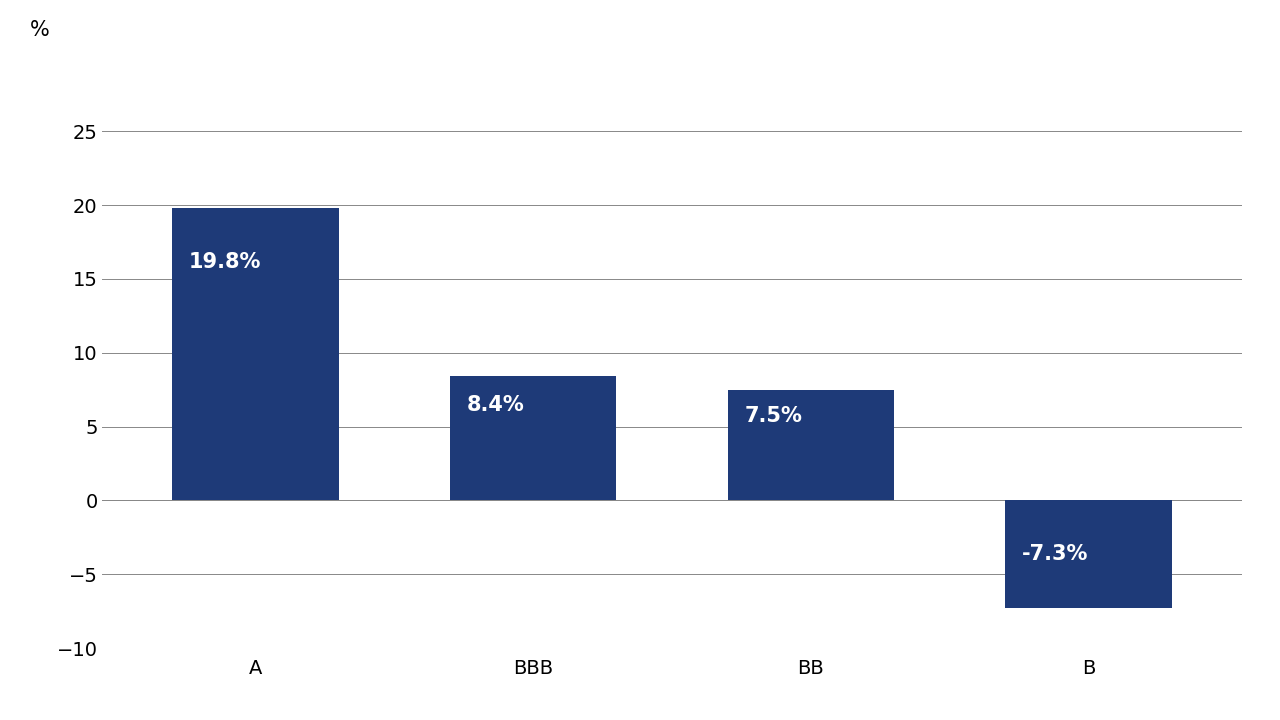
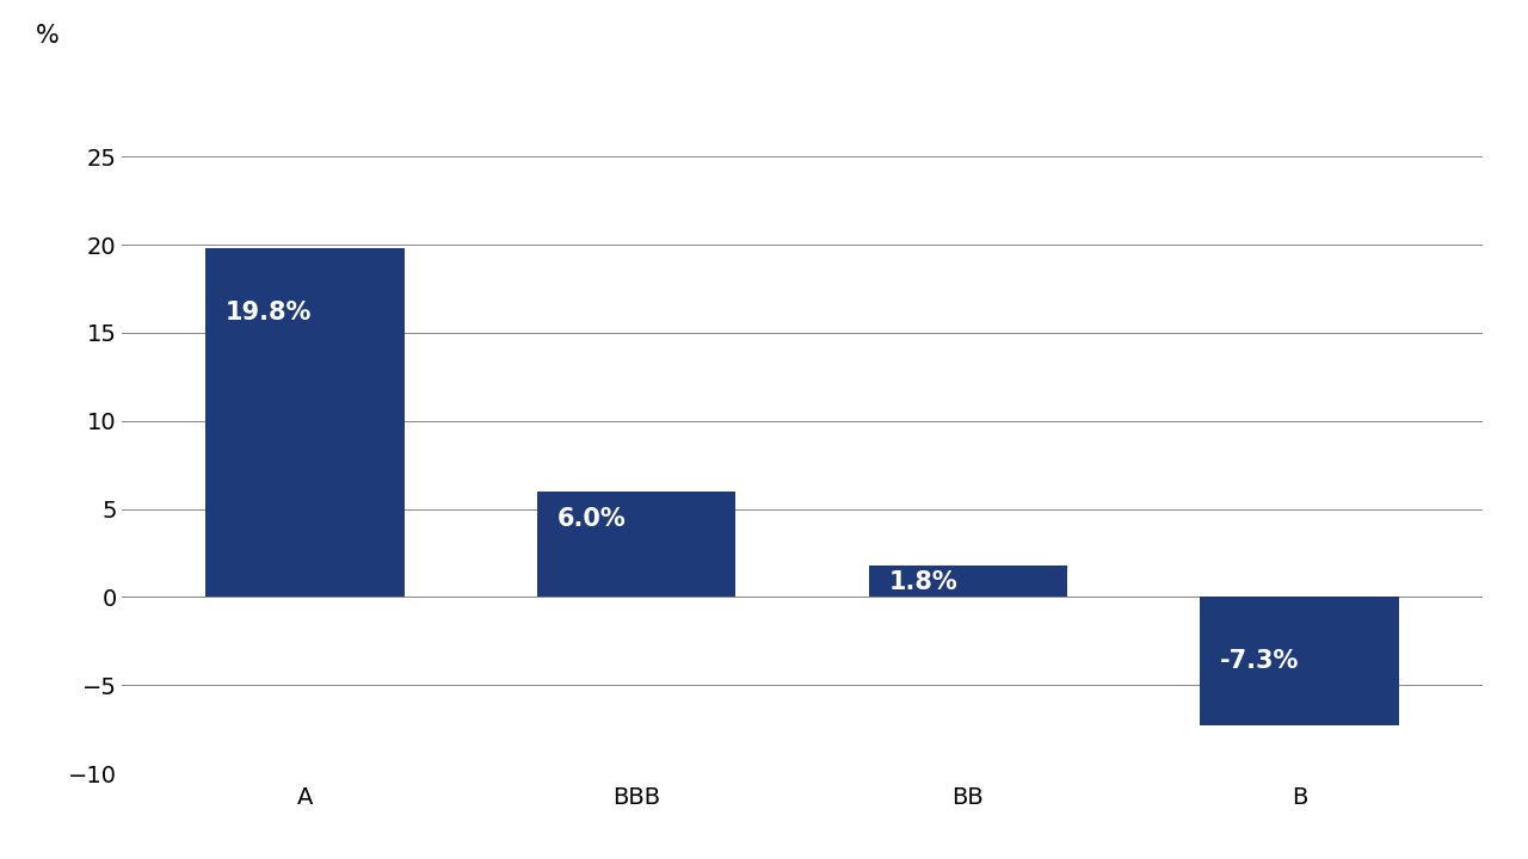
BBB: 8.4% -> 6.0%
BB: 7.5% -> 1.8%
